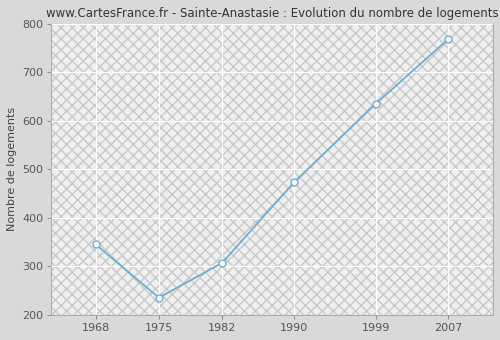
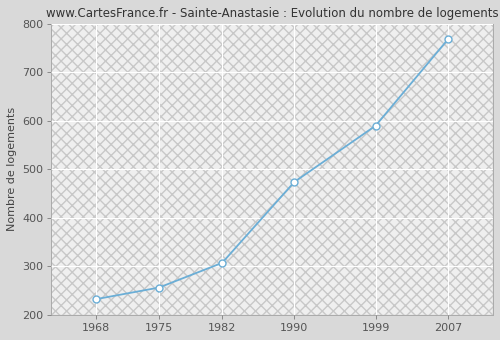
1968: 345 -> 232
1975: 235 -> 256
1999: 635 -> 590
